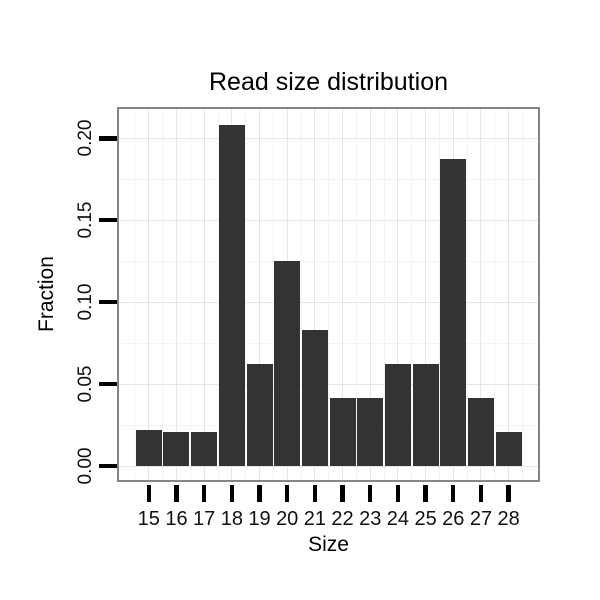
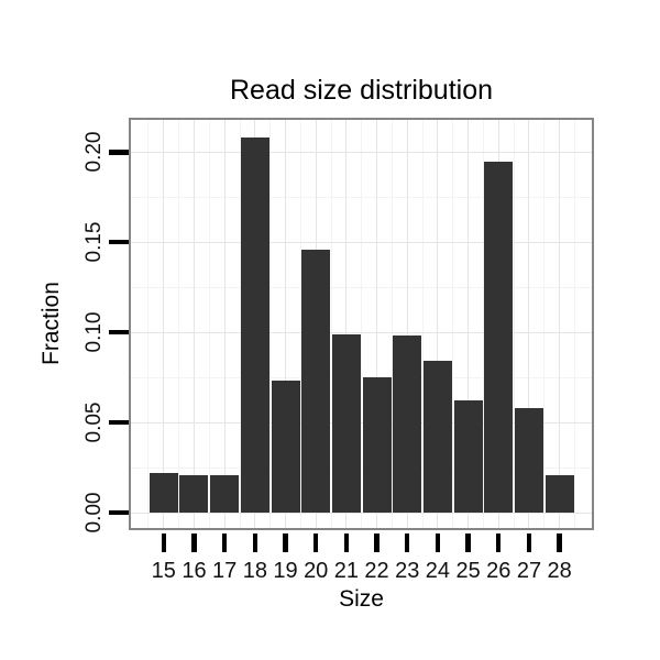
19: 0.062 -> 0.073
20: 0.125 -> 0.146
21: 0.083 -> 0.099
22: 0.042 -> 0.075
23: 0.042 -> 0.098
24: 0.062 -> 0.084
26: 0.188 -> 0.195
27: 0.042 -> 0.058
